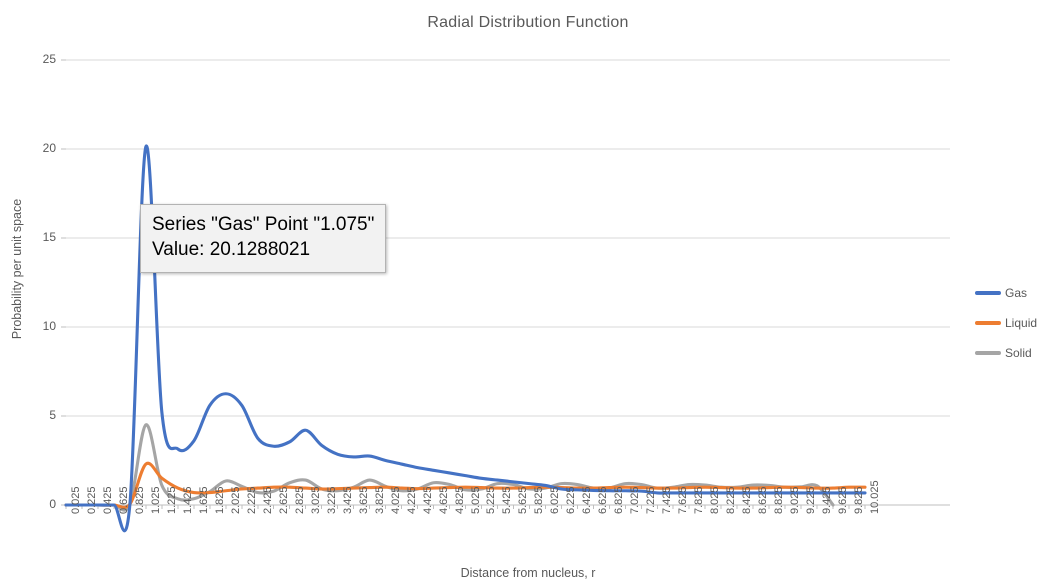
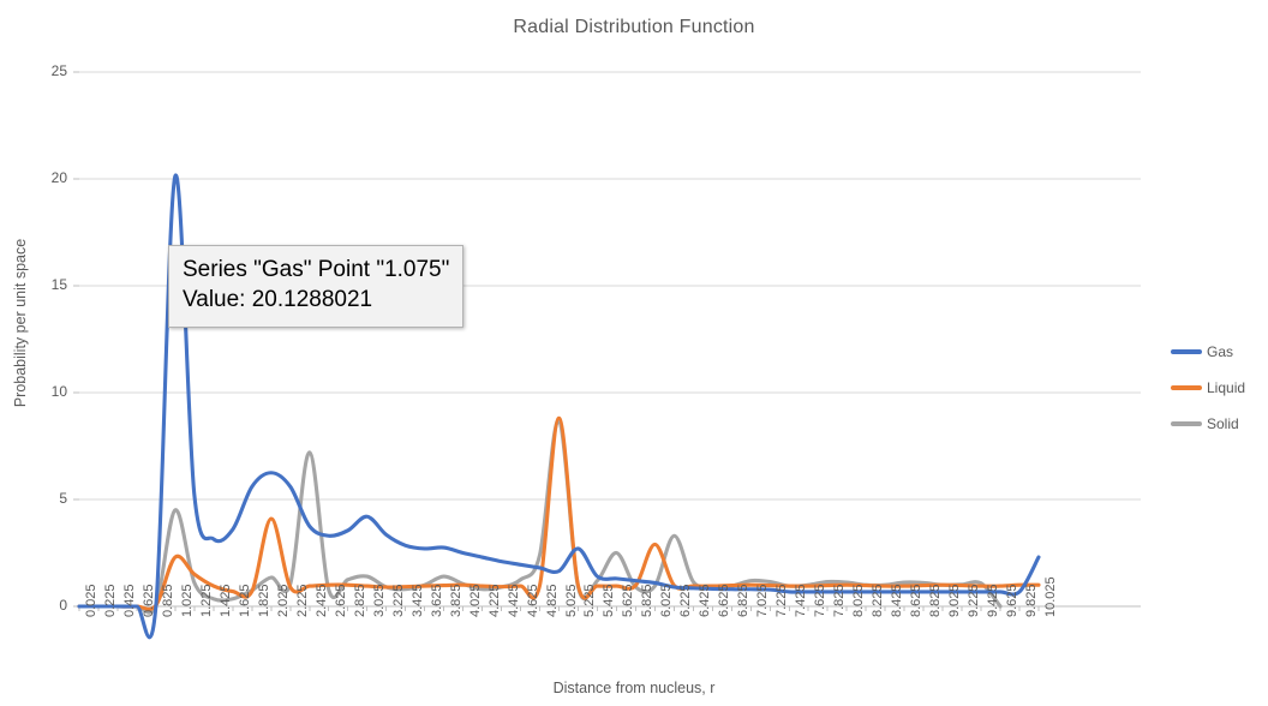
Liquid/2.025: 0.8 -> 4.1
Solid/2.425: 0.7 -> 7.2
Solid/4.825: 1.1 -> 2.4
Liquid/5.025: 1.0 -> 8.8
Solid/5.025: 0.8 -> 8.7
Gas/5.225: 1.5 -> 2.7
Solid/5.625: 1.1 -> 2.5
Liquid/6.025: 1.0 -> 2.9
Solid/6.225: 1.2 -> 3.3
Gas/10.025: 0.7 -> 2.3
